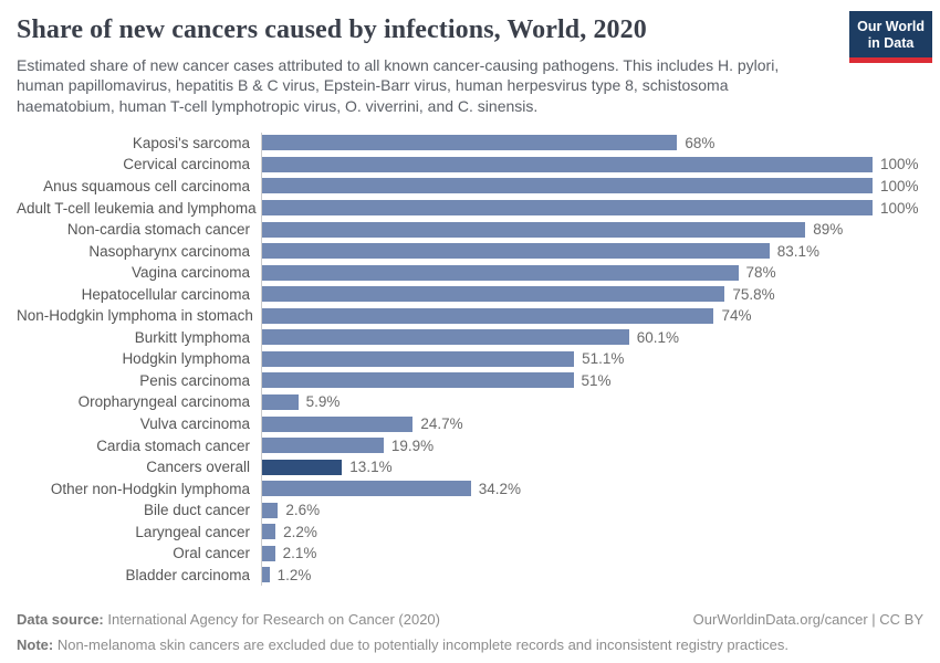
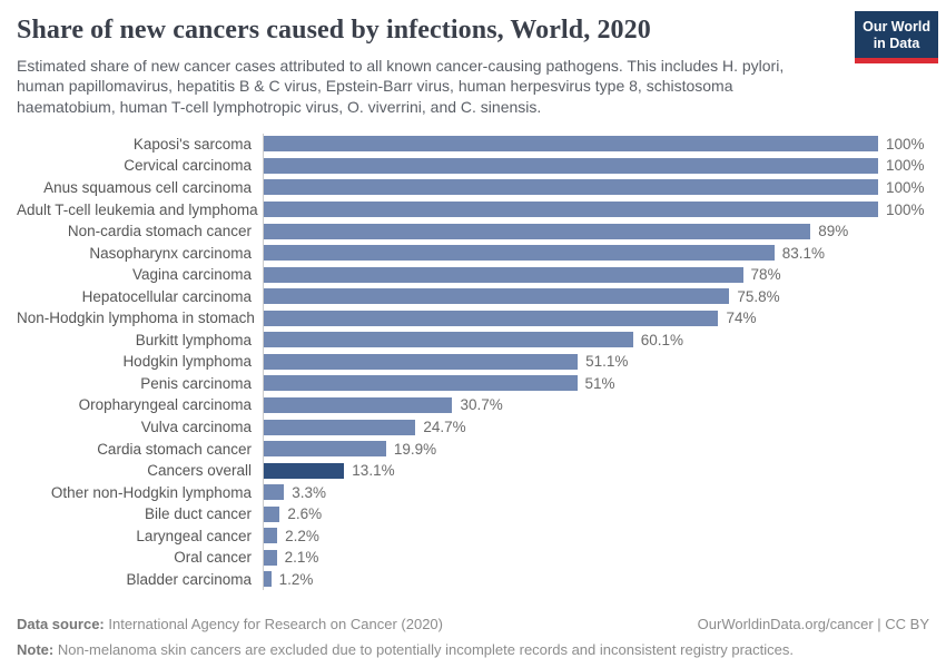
Kaposi's sarcoma: 68% -> 100%
Oropharyngeal carcinoma: 5.9% -> 30.7%
Other non-Hodgkin lymphoma: 34.2% -> 3.3%
